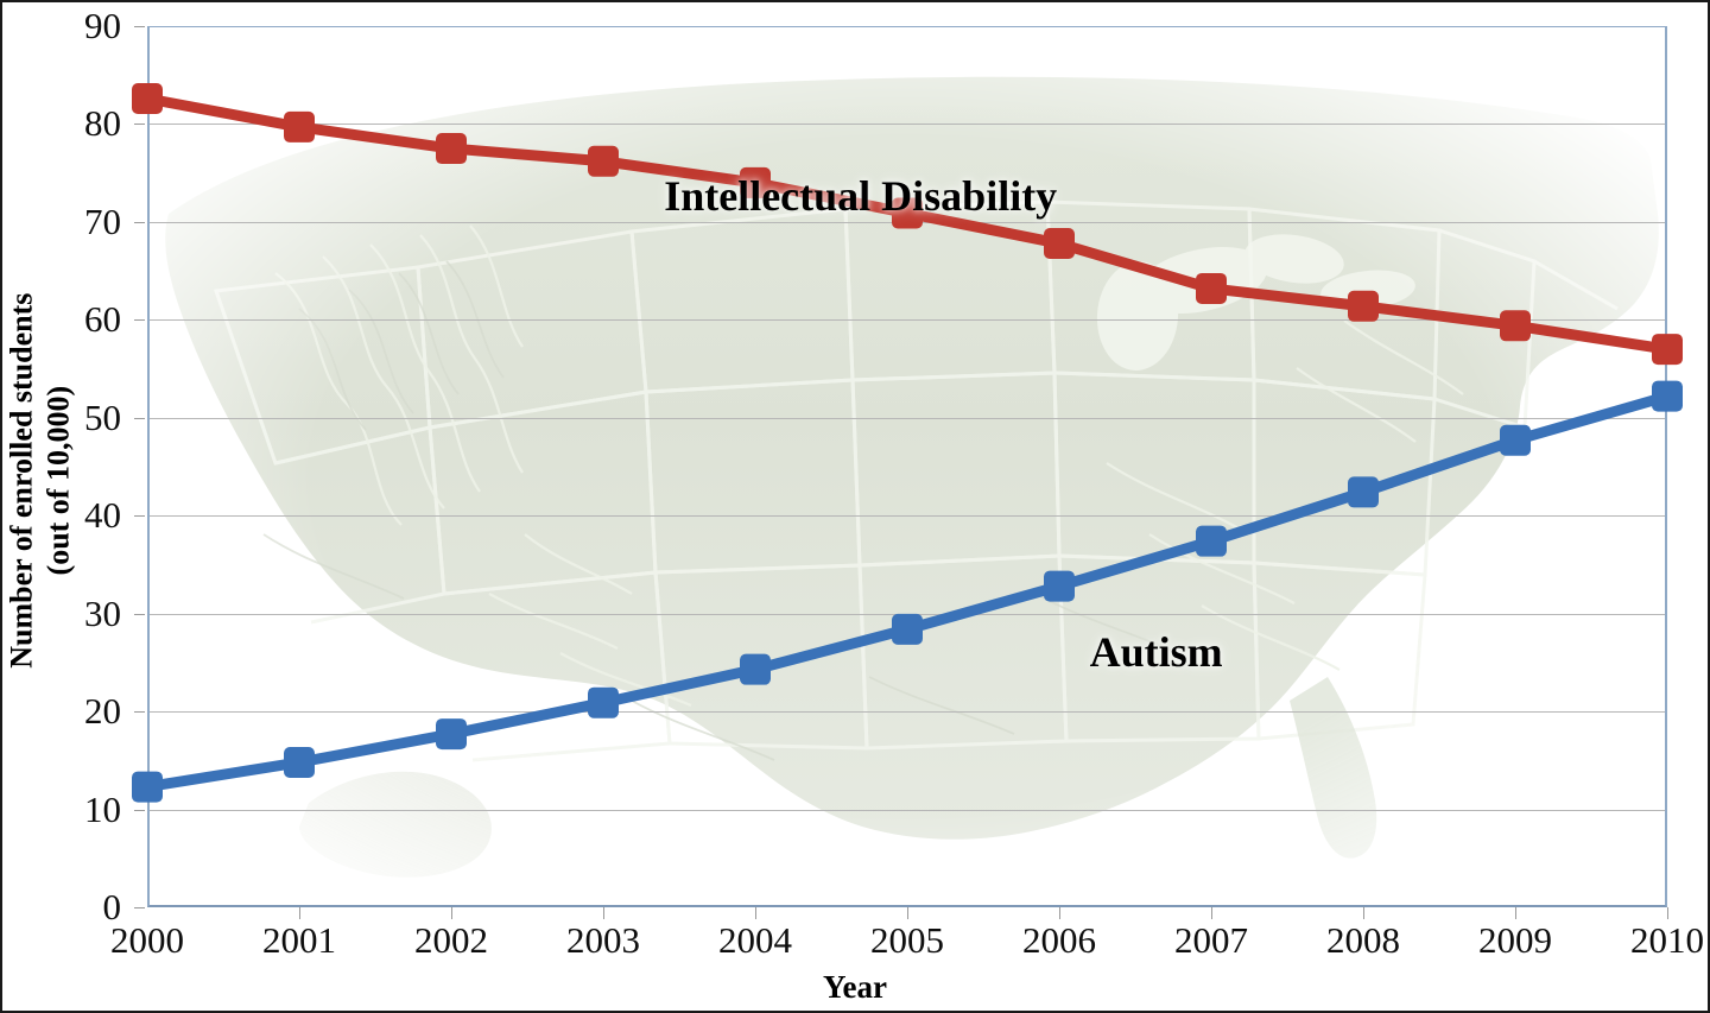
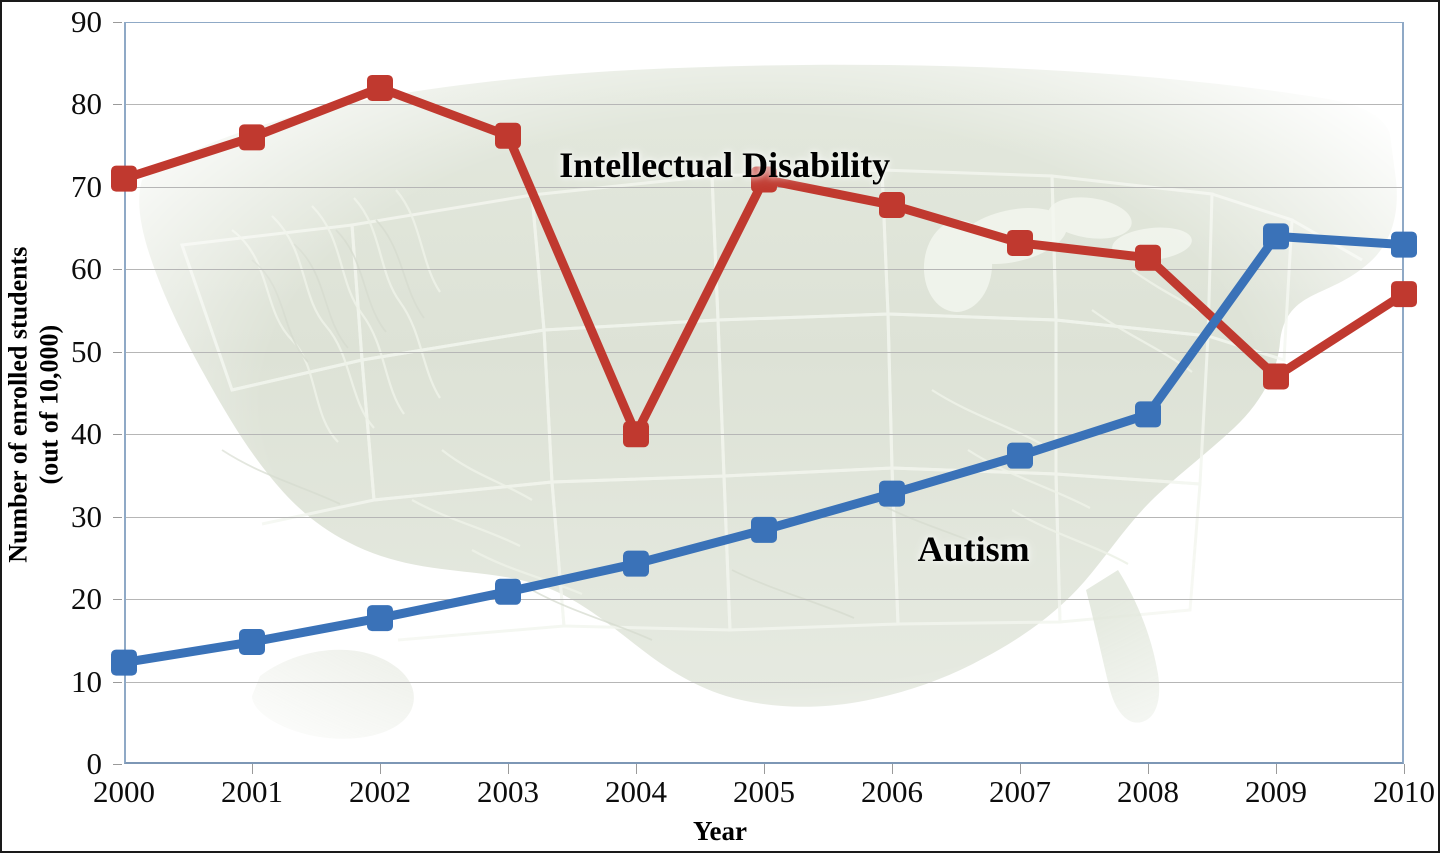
Intellectual Disability/2000: 83 -> 71
Intellectual Disability/2001: 80 -> 76
Intellectual Disability/2002: 78 -> 82
Intellectual Disability/2004: 74 -> 40
Intellectual Disability/2009: 59 -> 47
Autism/2009: 48 -> 64
Autism/2010: 52 -> 63
